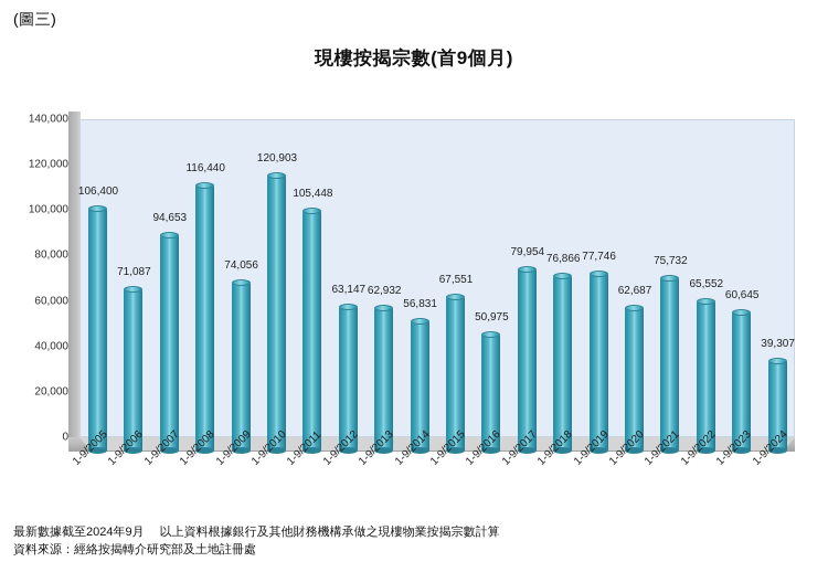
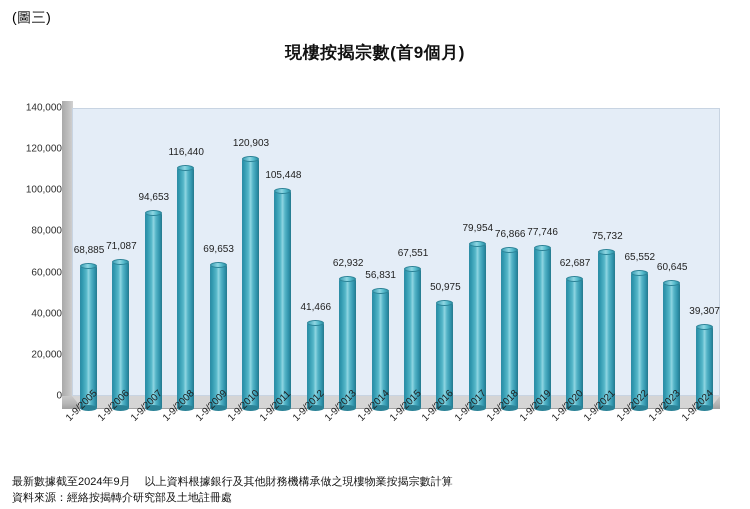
1-9/2005: 106,400 -> 68,885
1-9/2009: 74,056 -> 69,653
1-9/2012: 63,147 -> 41,466
